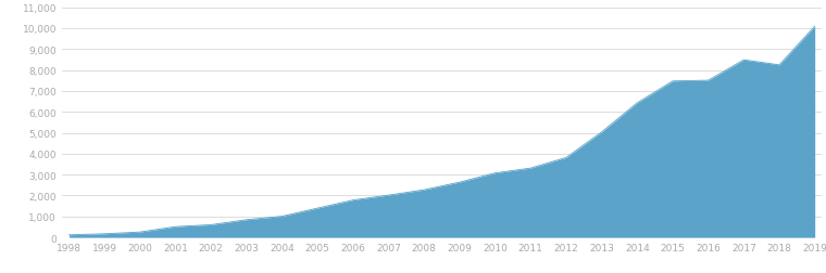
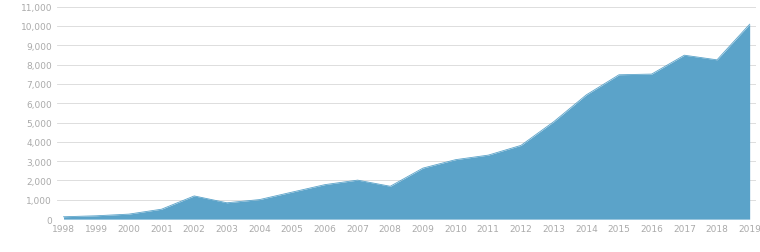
2002: 600 -> 1,200
2008: 2,300 -> 1,700
